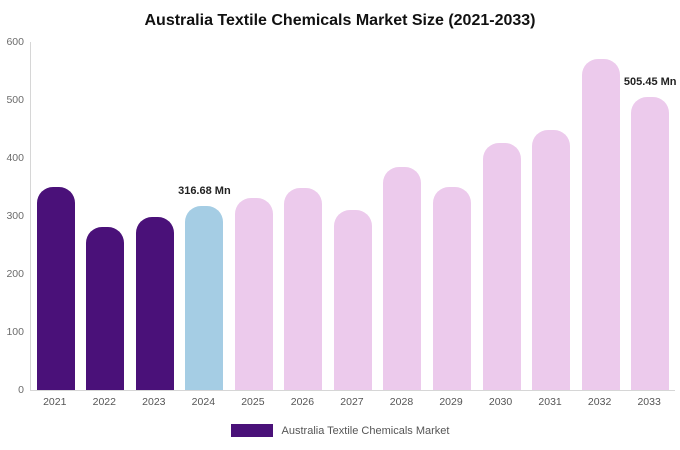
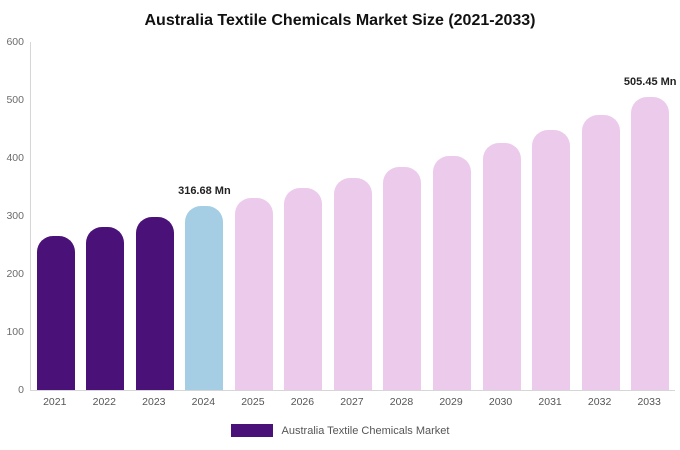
2021: 350 -> 260
2027: 310 -> 360
2029: 350 -> 400
2032: 570 -> 470
